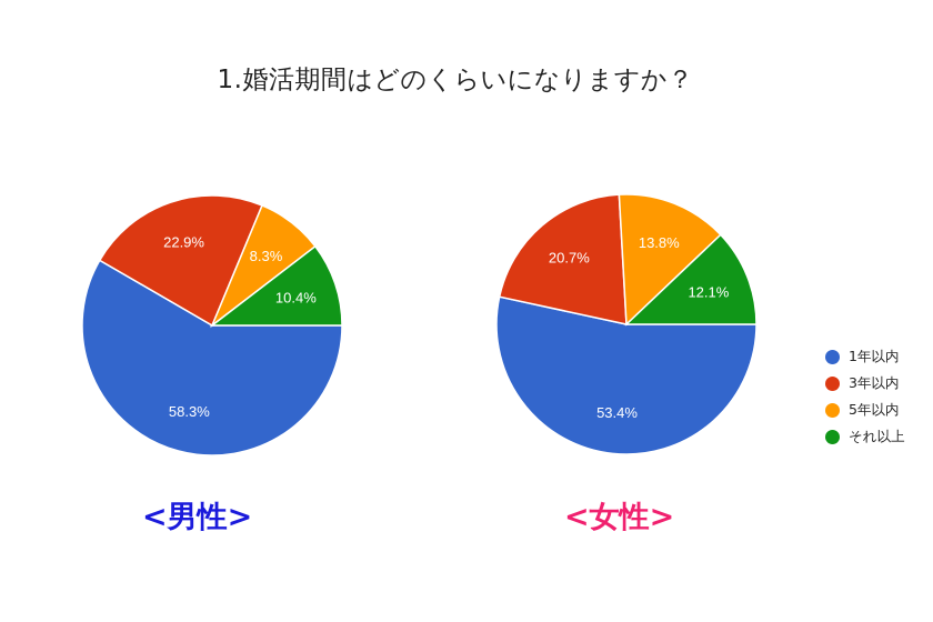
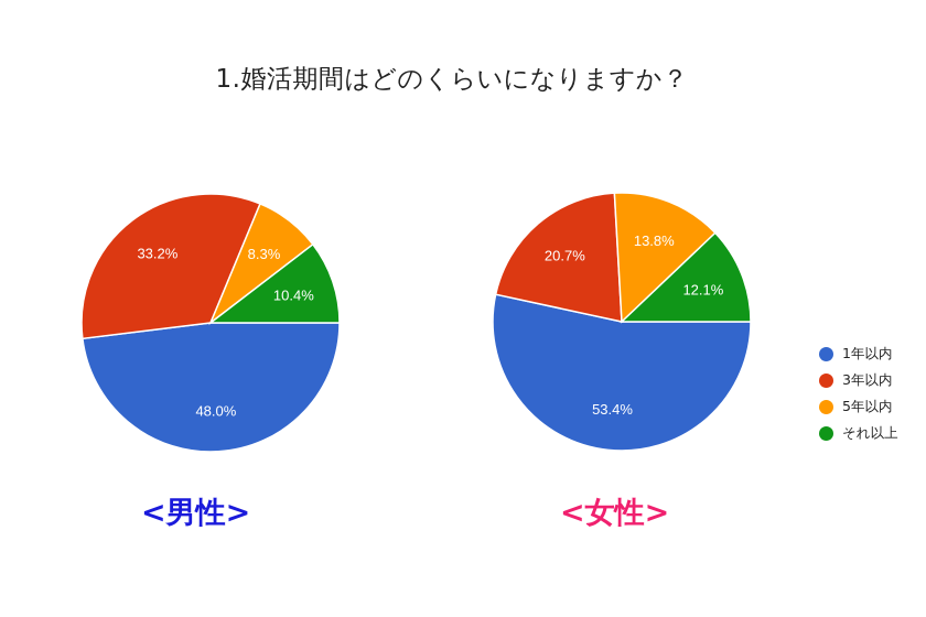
<男性>/1年以内: 58.3% -> 48.0%
<男性>/3年以内: 22.9% -> 33.2%
